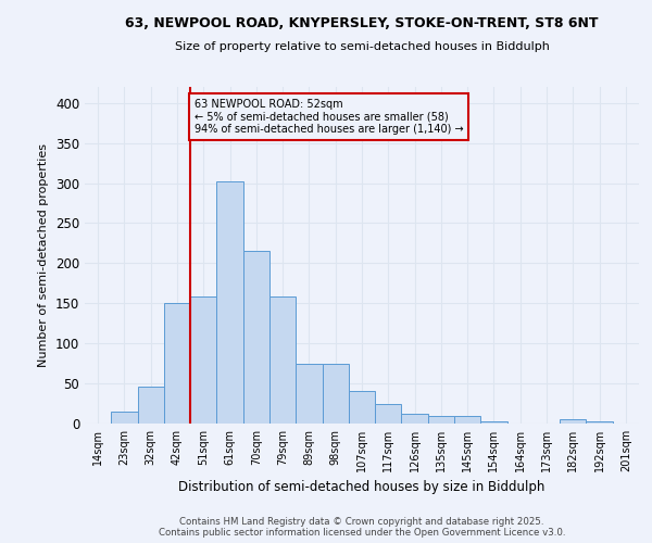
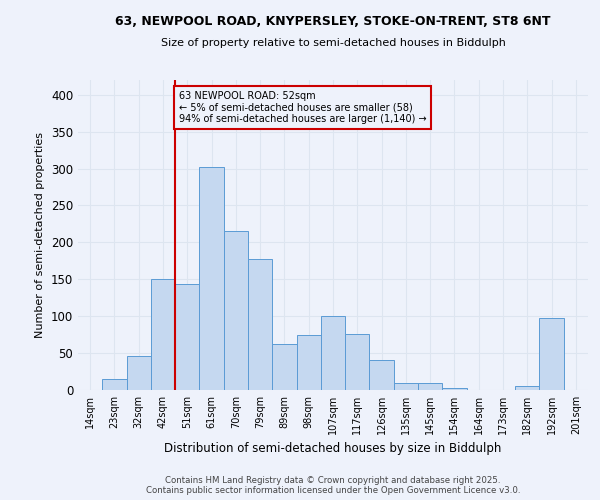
51sqm: 158 -> 144
79sqm: 158 -> 178
89sqm: 75 -> 62
107sqm: 41 -> 100
117sqm: 25 -> 76
126sqm: 12 -> 40
192sqm: 3 -> 98
